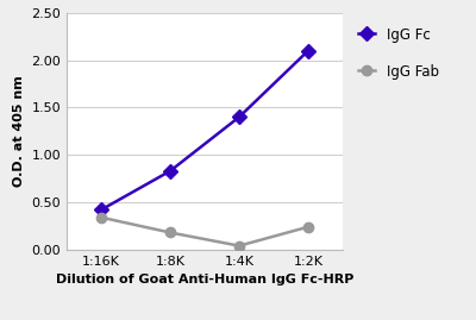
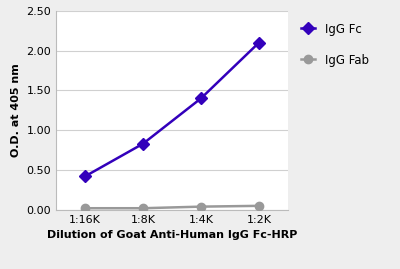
IgG Fab/1:16K: 0.34 -> 0.02
IgG Fab/1:8K: 0.18 -> 0.02
IgG Fab/1:2K: 0.24 -> 0.05
